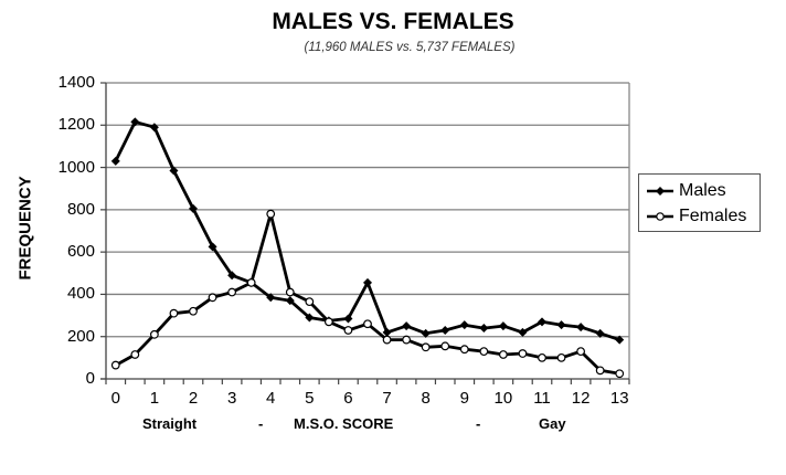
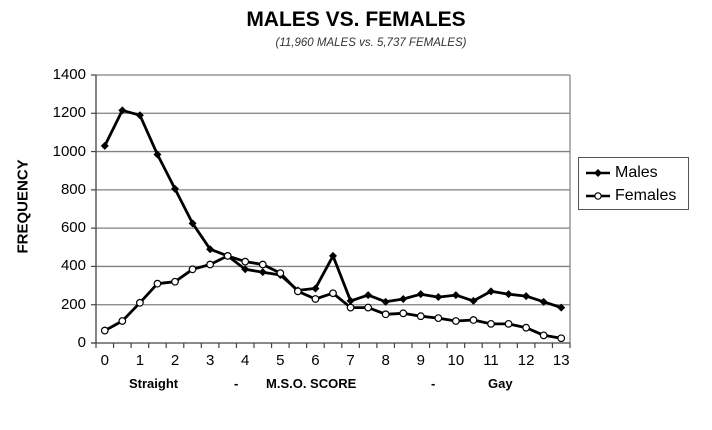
Females/4: 780 -> 420
Males/5: 290 -> 360
Females/12: 130 -> 80
